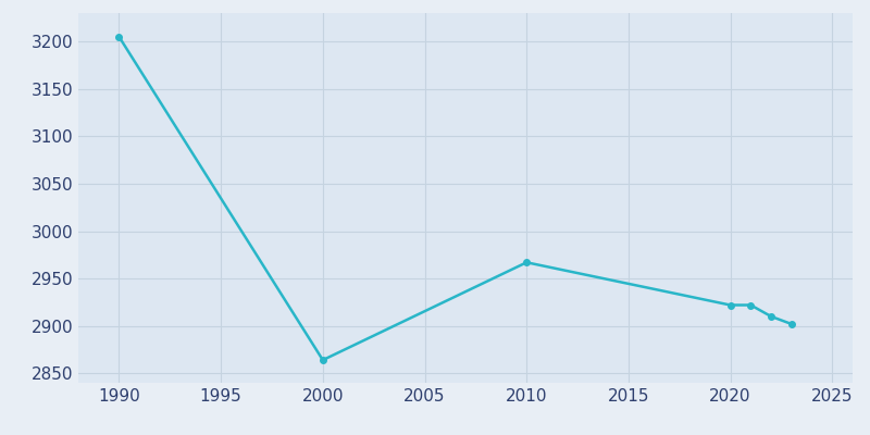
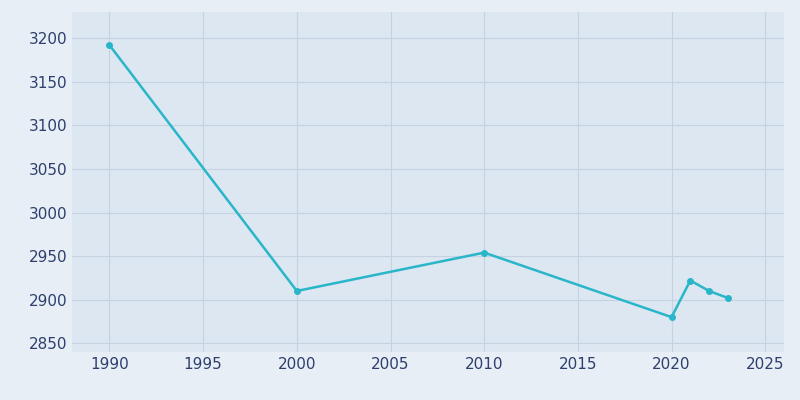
1990: 3205 -> 3192
2000: 2864 -> 2910
2010: 2967 -> 2954
2020: 2922 -> 2880
